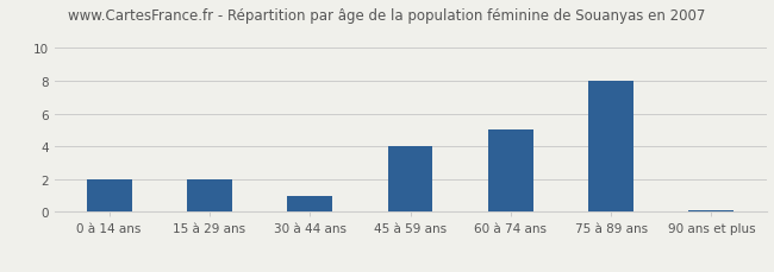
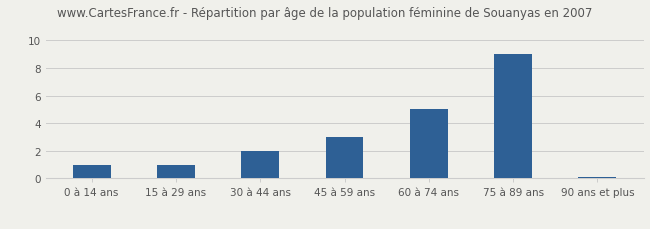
0 à 14 ans: 2.0 -> 1.0
15 à 29 ans: 2.0 -> 1.0
30 à 44 ans: 1.0 -> 2.0
45 à 59 ans: 4.0 -> 3.0
75 à 89 ans: 8.0 -> 9.0
